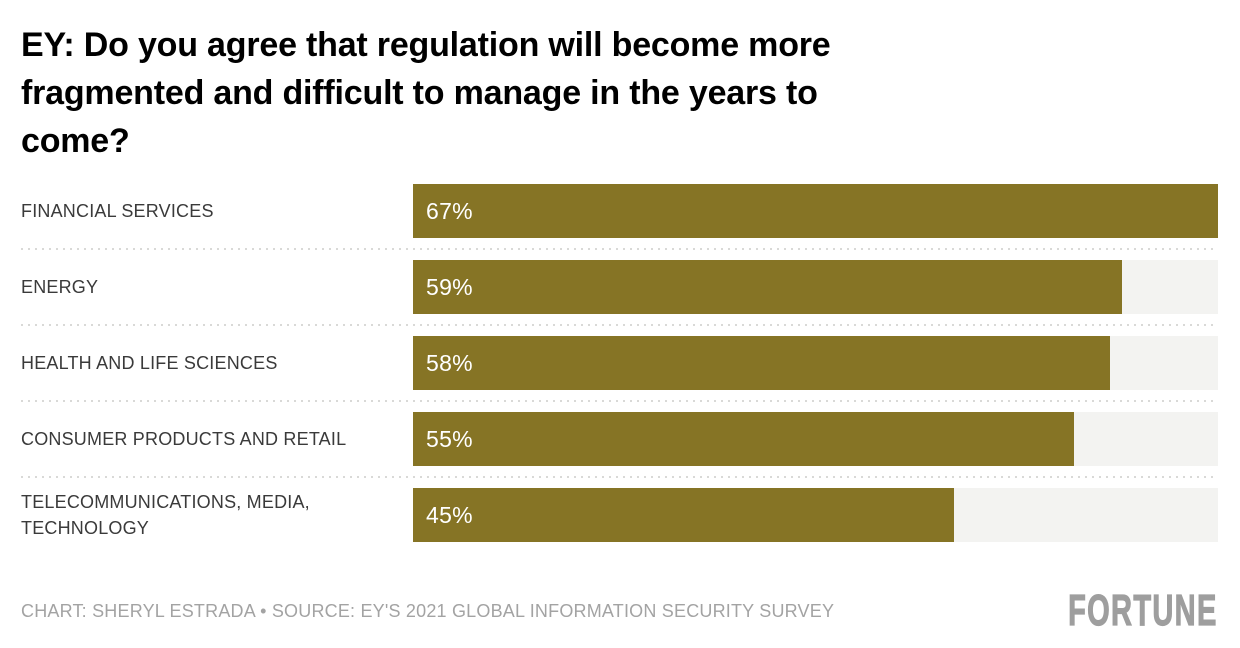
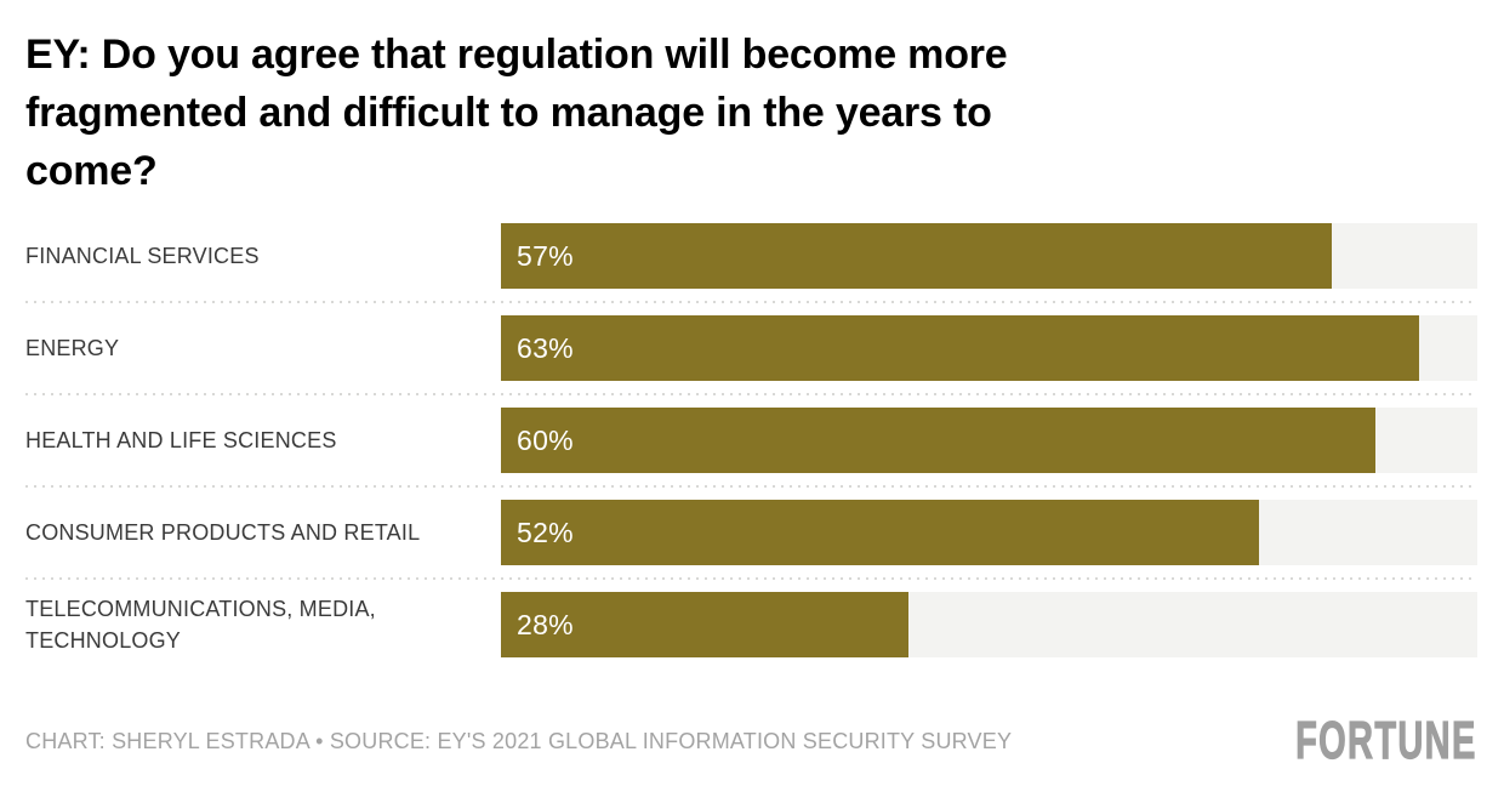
FINANCIAL SERVICES: 67% -> 57%
ENERGY: 59% -> 63%
HEALTH AND LIFE SCIENCES: 58% -> 60%
CONSUMER PRODUCTS AND RETAIL: 55% -> 52%
TELECOMMUNICATIONS, MEDIA, TECHNOLOGY: 45% -> 28%
